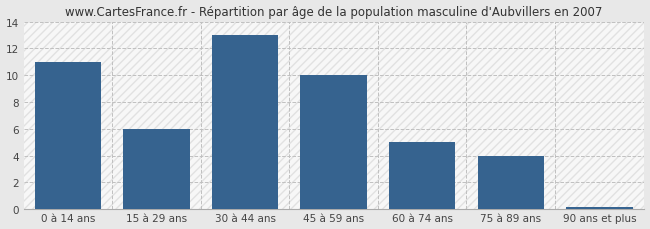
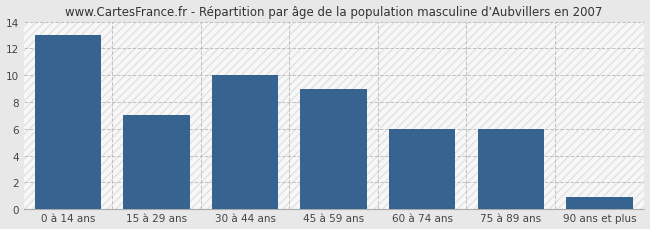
0 à 14 ans: 11.0 -> 13.0
15 à 29 ans: 6.0 -> 7.0
30 à 44 ans: 13.0 -> 10.0
45 à 59 ans: 10.0 -> 9.0
60 à 74 ans: 5.0 -> 6.0
75 à 89 ans: 4.0 -> 6.0
90 ans et plus: 0.2 -> 0.9
